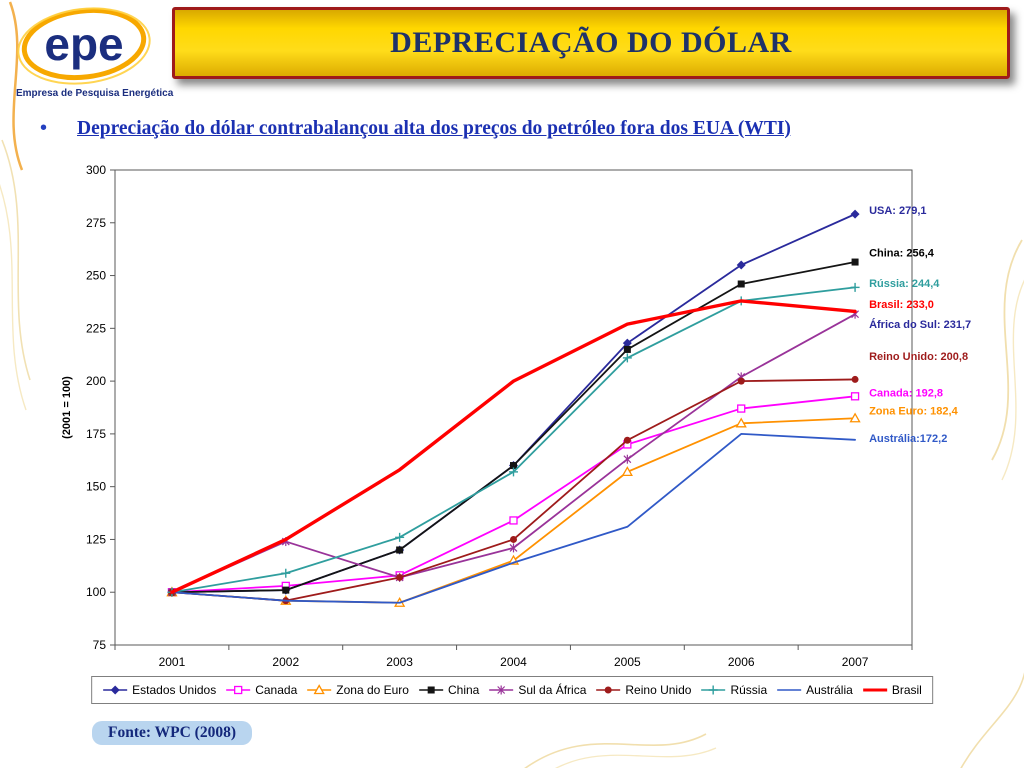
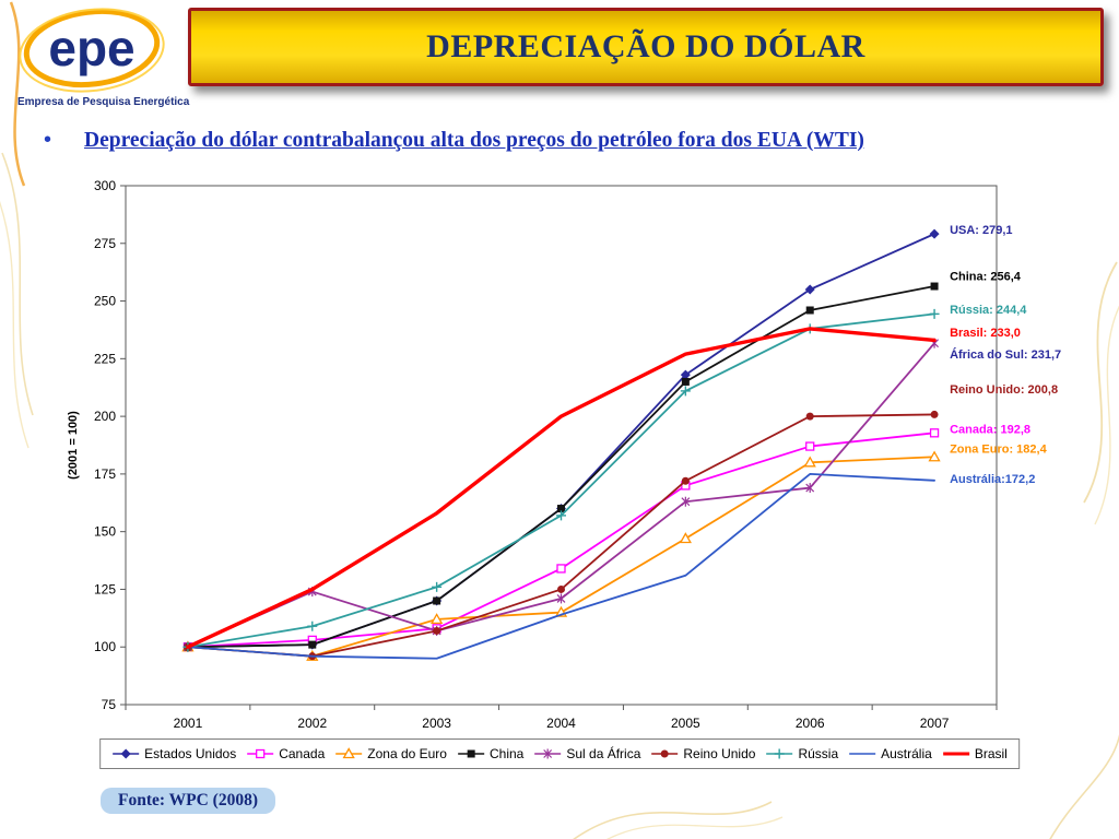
Zona do Euro/2003: 95 -> 112
Zona do Euro/2005: 157 -> 147
Sul da África/2006: 202 -> 169
